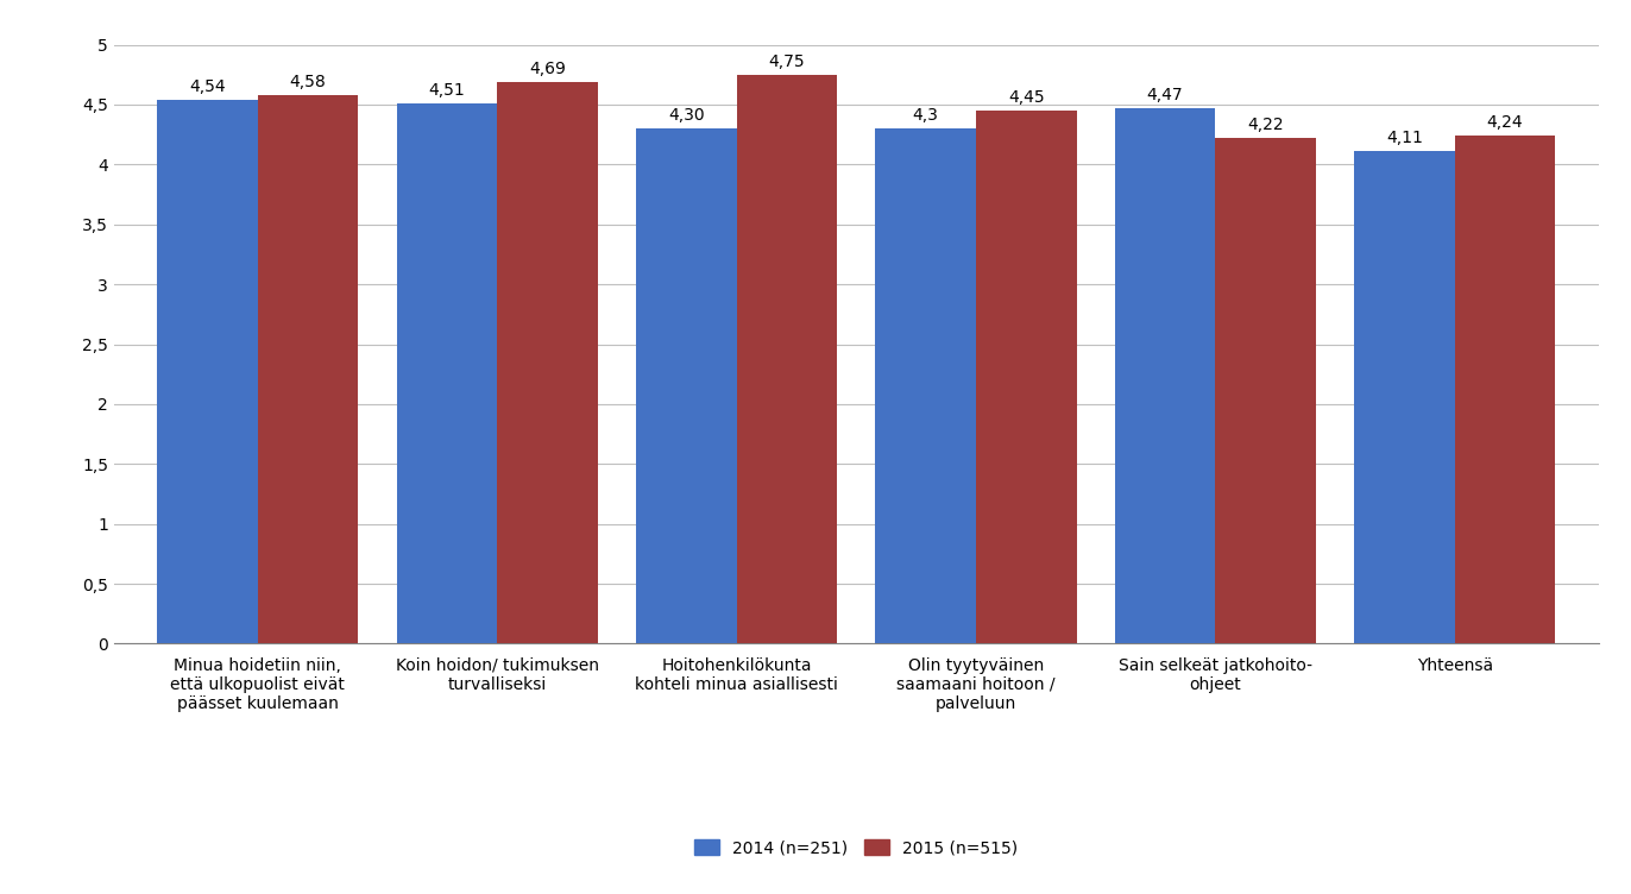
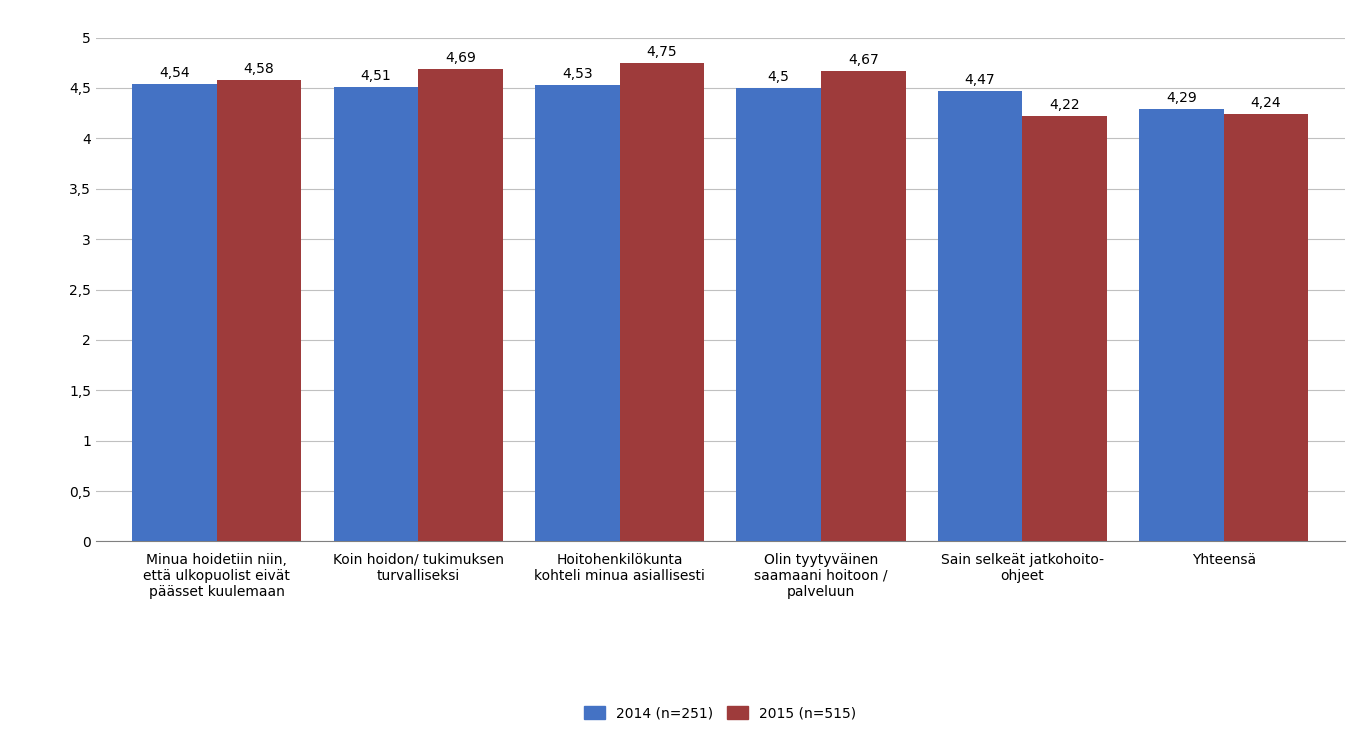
2014 (n=251)/Hoitohenkilökunta kohteli minua asiallisesti: 4,3 -> 4,5
2014 (n=251)/Olin tyytyväinen saamaani hoitoon / palveluun: 4,3 -> 4,5
2015 (n=515)/Olin tyytyväinen saamaani hoitoon / palveluun: 4,45 -> 4,67
2014 (n=251)/Yhteensä: 4,11 -> 4,29
